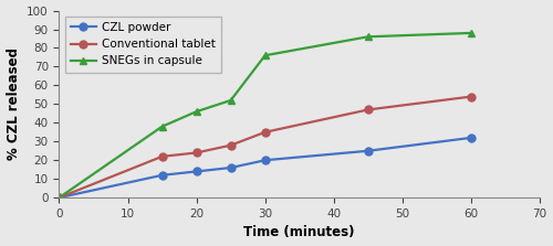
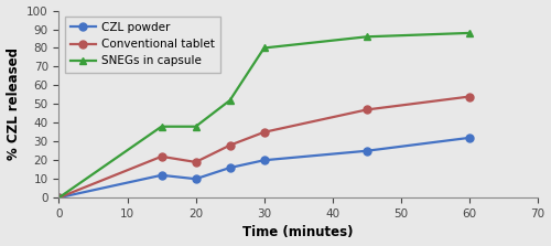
CZL powder/20: 14 -> 10
Conventional tablet/20: 24 -> 19
SNEGs in capsule/20: 46 -> 38
SNEGs in capsule/30: 76 -> 80
